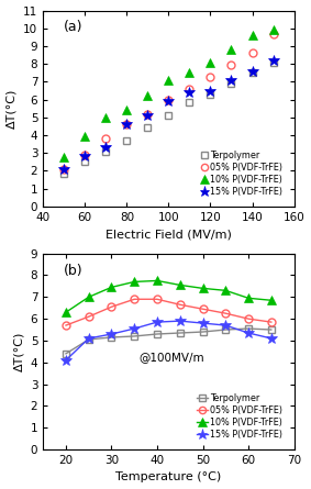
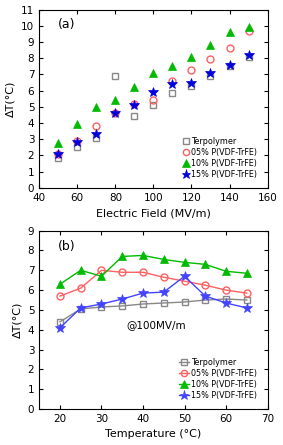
Terpolymer/80: 3.7 -> 6.9
05% P(VDF-TrFE)/100: 6.0 -> 5.4
05% P(VDF-TrFE)/30: 6.5 -> 7.0
10% P(VDF-TrFE)/30: 7.5 -> 6.7
15% P(VDF-TrFE)/50: 5.8 -> 6.7
